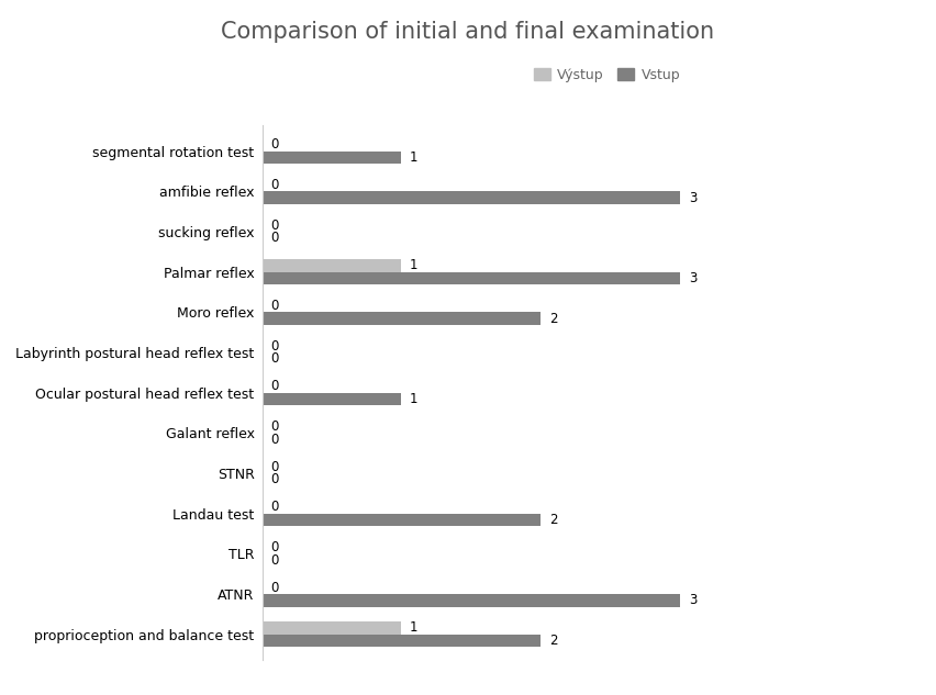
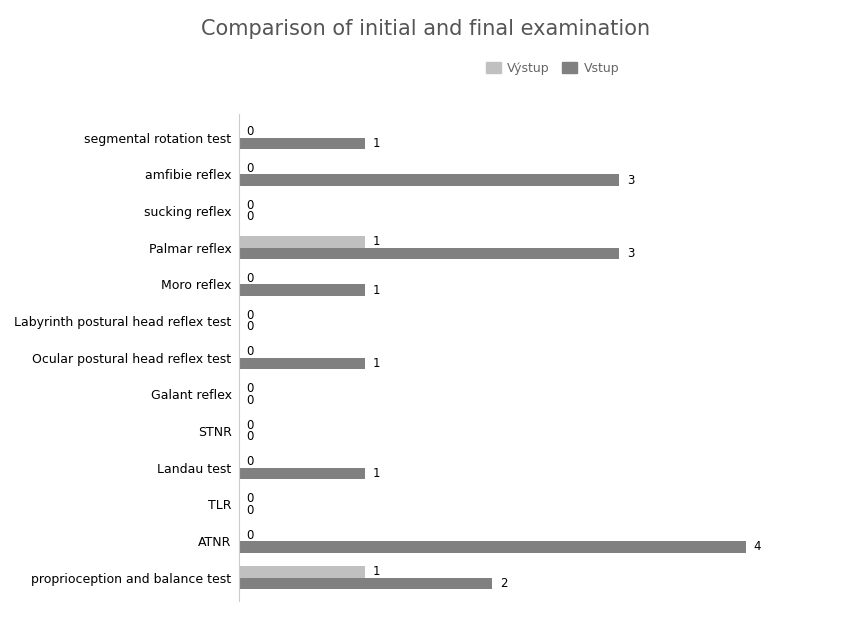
Vstup/Moro reflex: 2 -> 1
Vstup/Landau test: 2 -> 1
Vstup/ATNR: 3 -> 4
